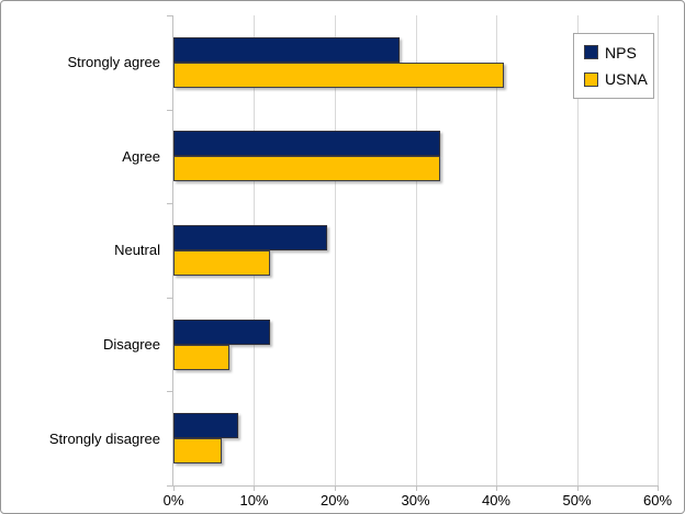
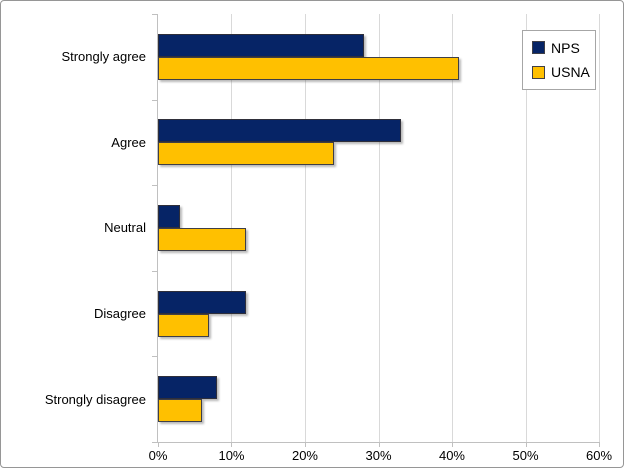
USNA/Agree: 33% -> 24%
NPS/Neutral: 19% -> 3%
